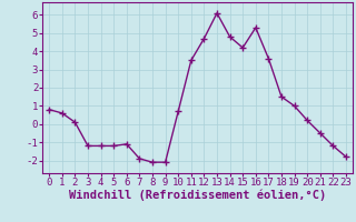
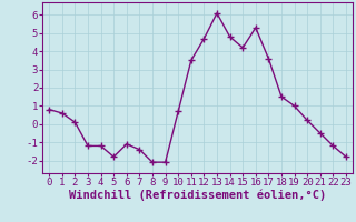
5: -1.2 -> -1.8
7: -1.9 -> -1.4
